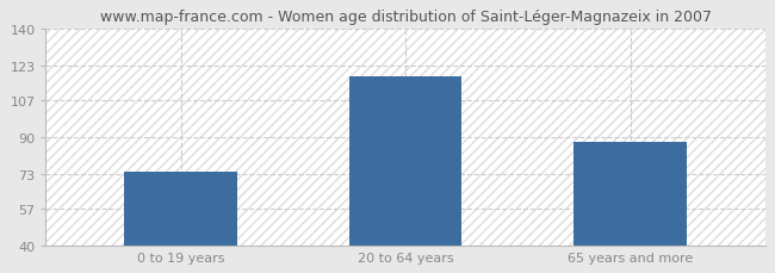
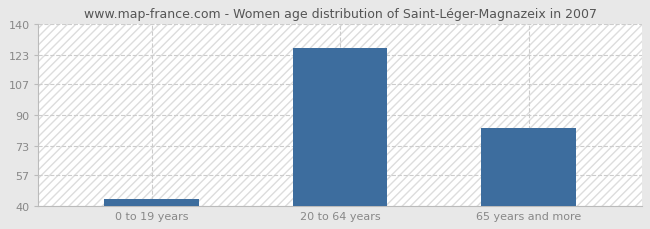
0 to 19 years: 74 -> 44
20 to 64 years: 118 -> 127
65 years and more: 88 -> 83
